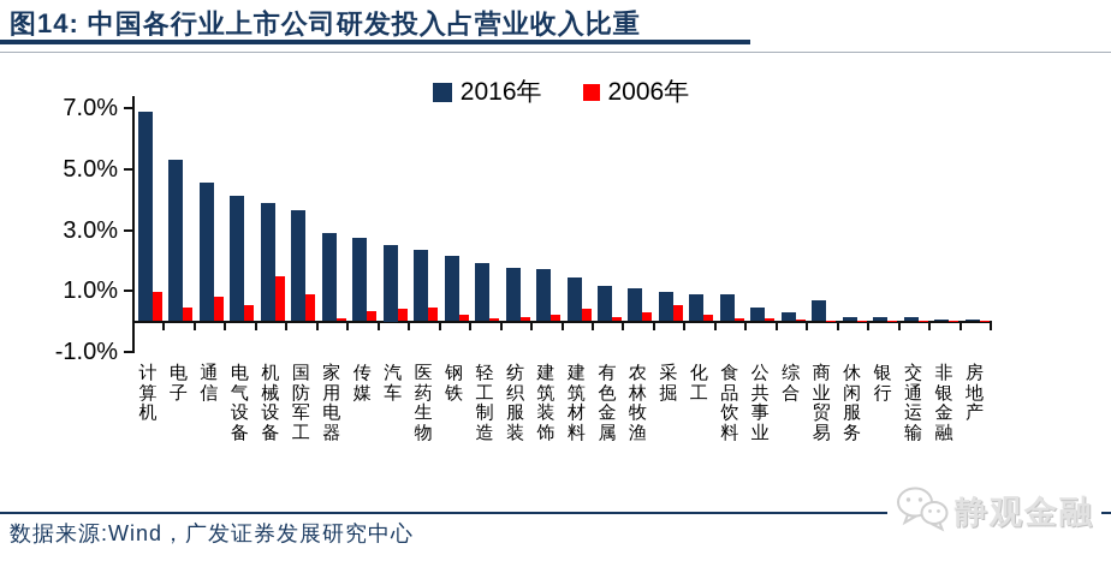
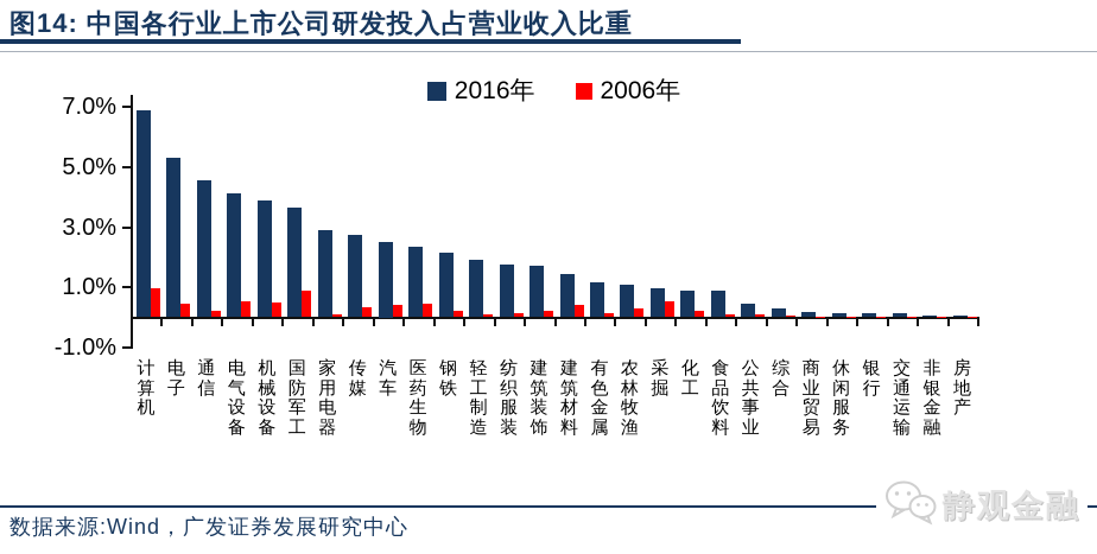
2006年/通信: 0.8% -> 0.2%
2006年/机械设备: 1.5% -> 0.5%
2016年/商业贸易: 0.7% -> 0.2%
